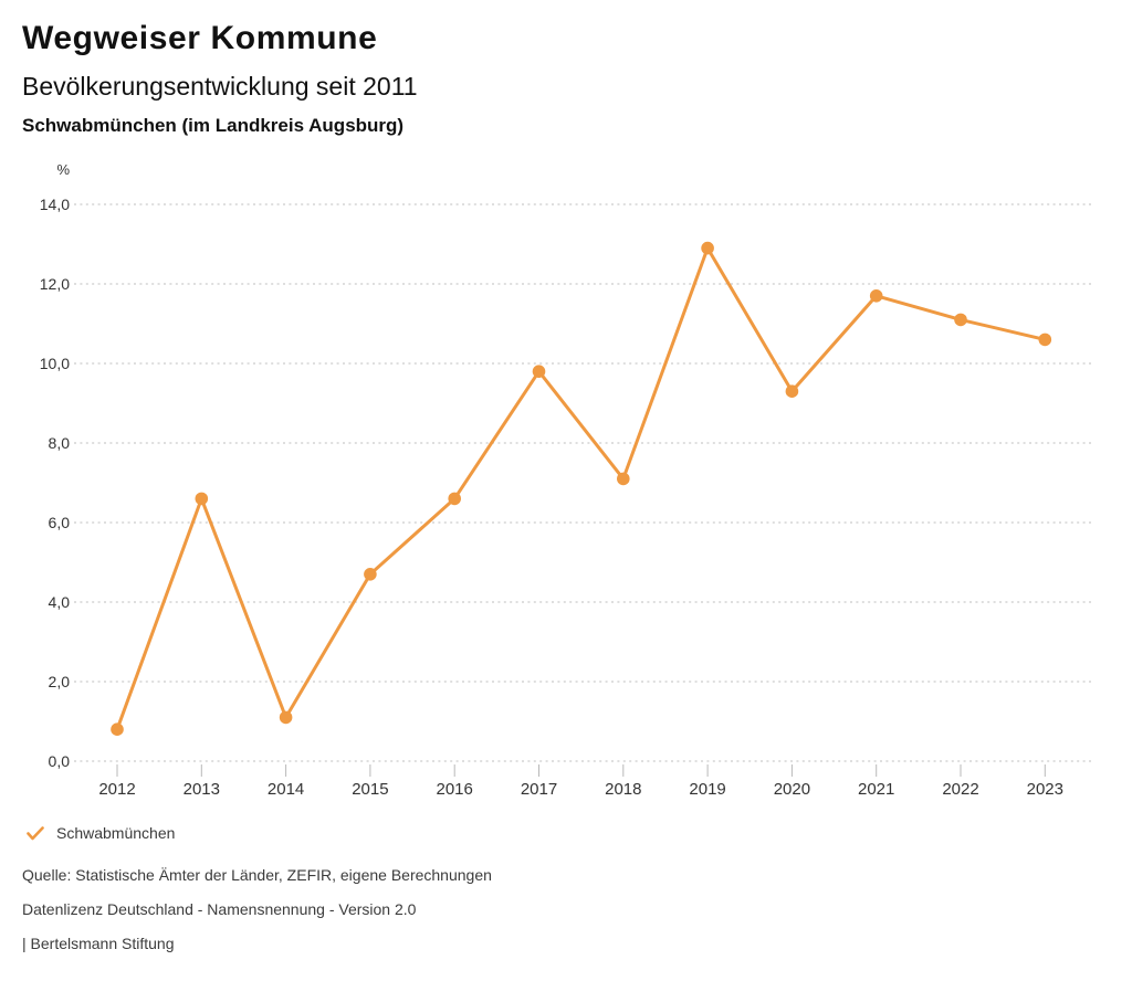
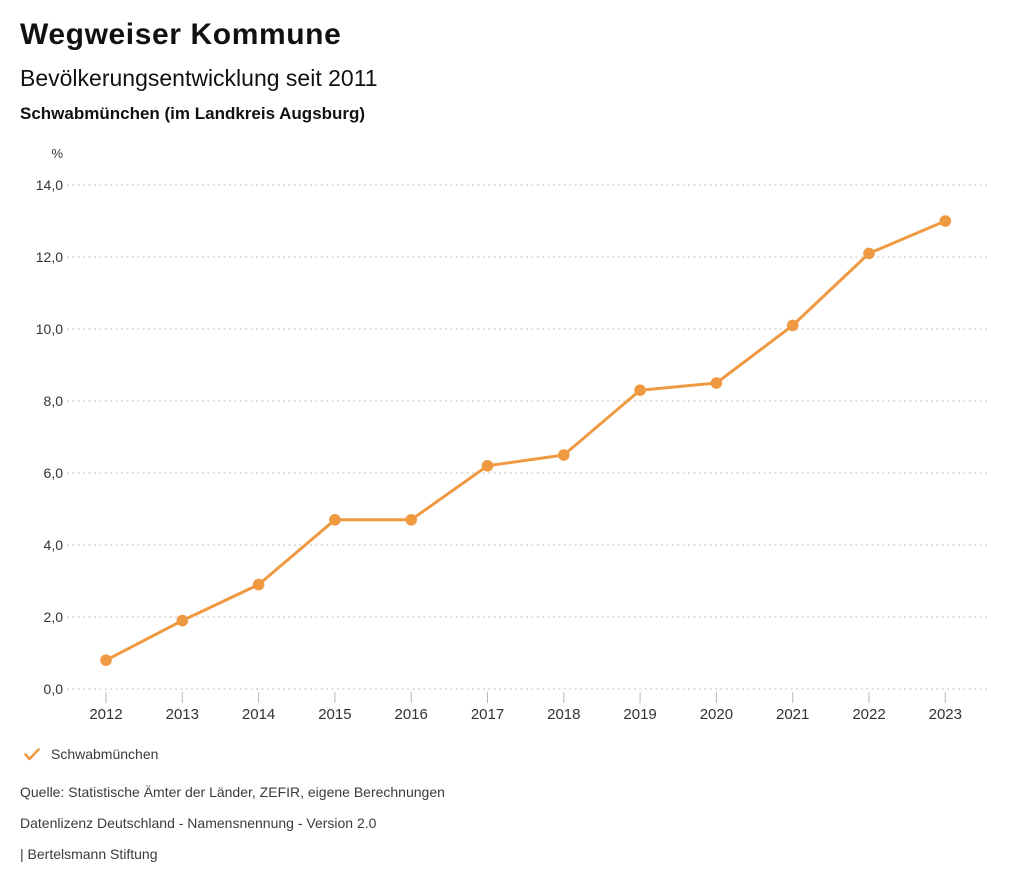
2013: 6,6 -> 1,9
2014: 1,1 -> 2,9
2016: 6,6 -> 4,7
2017: 9,8 -> 6,2
2018: 7,1 -> 6,5
2019: 12,9 -> 8,3
2020: 9,3 -> 8,5
2021: 11,7 -> 10,1
2022: 11,1 -> 12,1
2023: 10,6 -> 13,0
